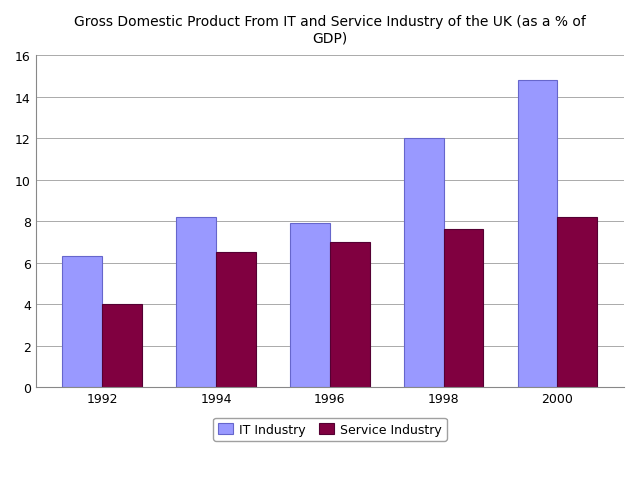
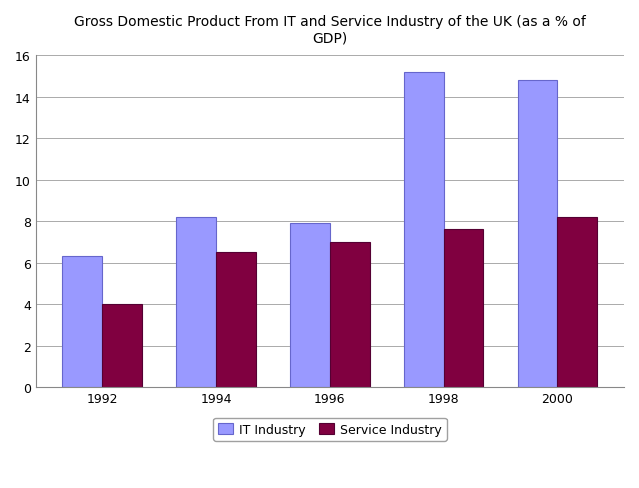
IT Industry/1998: 12.0 -> 15.2
